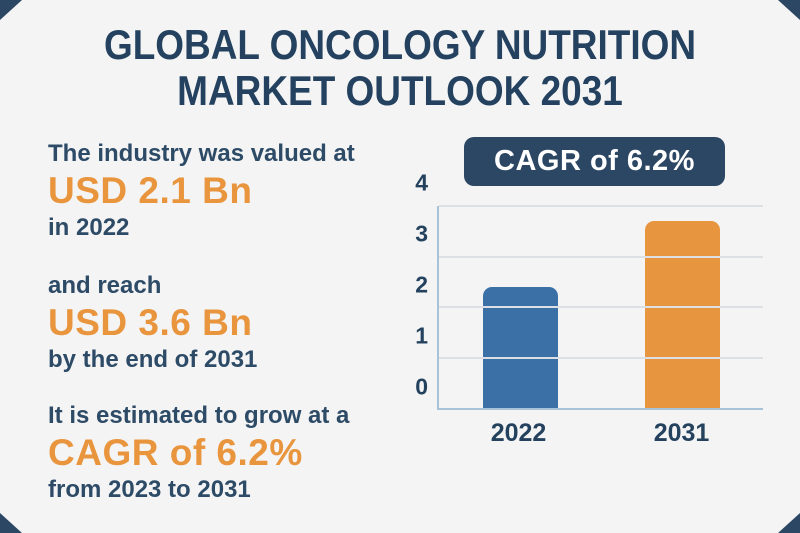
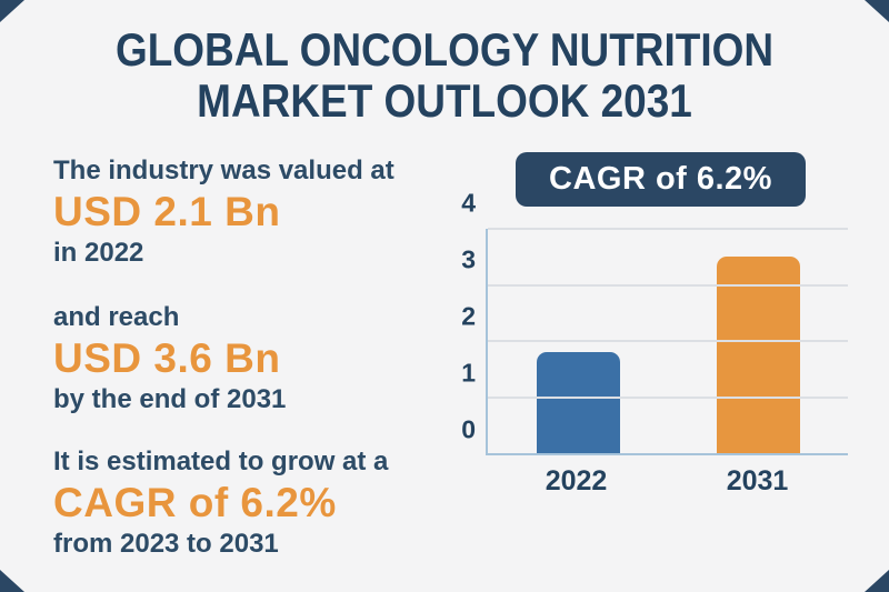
2022: 2.4 -> 1.8
2031: 3.7 -> 3.5
